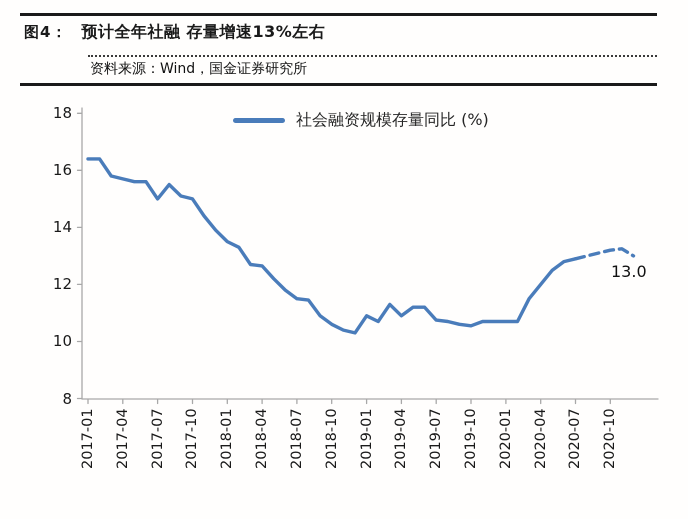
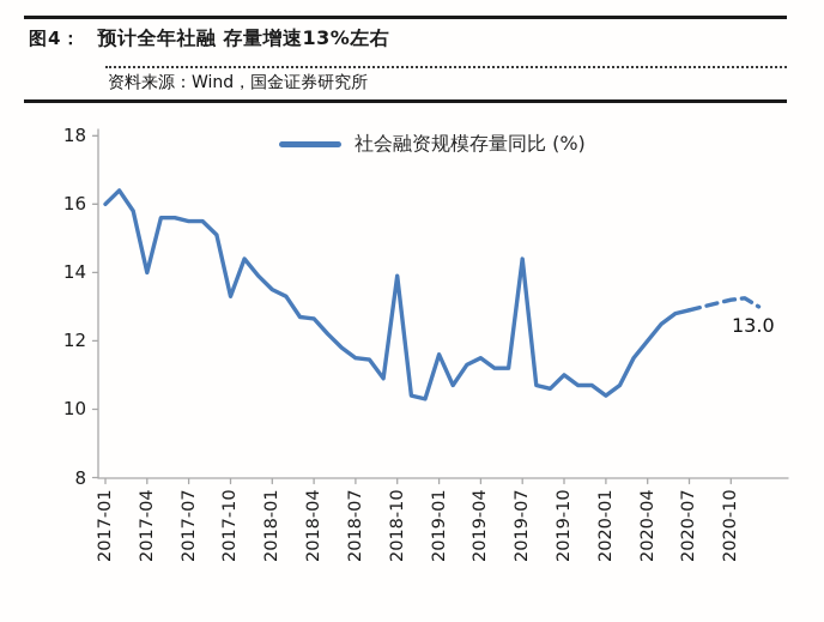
2017-01: 16.4 -> 16.0
2017-04: 15.7 -> 14.0
2017-07: 15.0 -> 15.5
2017-10: 15.0 -> 13.3
2018-10: 10.6 -> 13.9
2019-01: 10.9 -> 11.6
2019-04: 10.9 -> 11.5
2019-07: 10.8 -> 14.4
2019-10: 10.6 -> 11.0
2020-01: 10.7 -> 10.4
